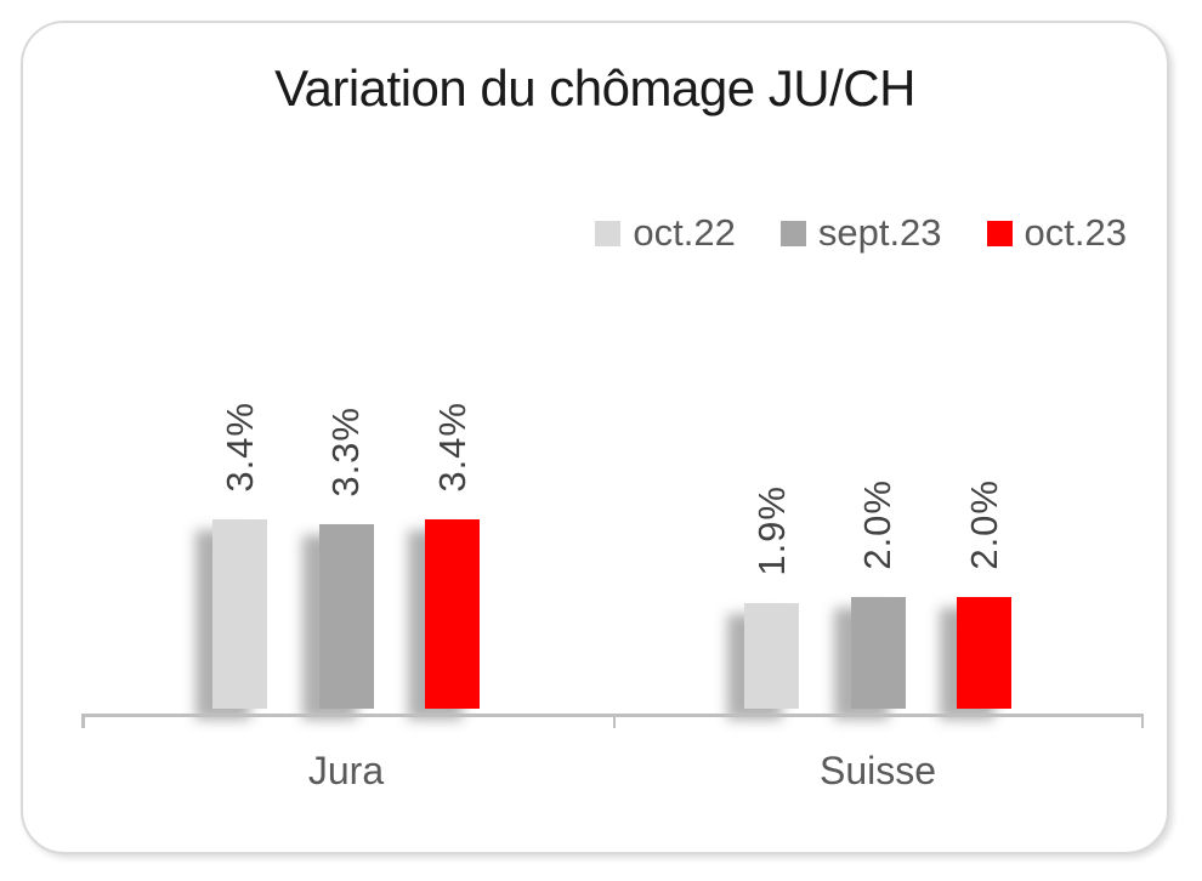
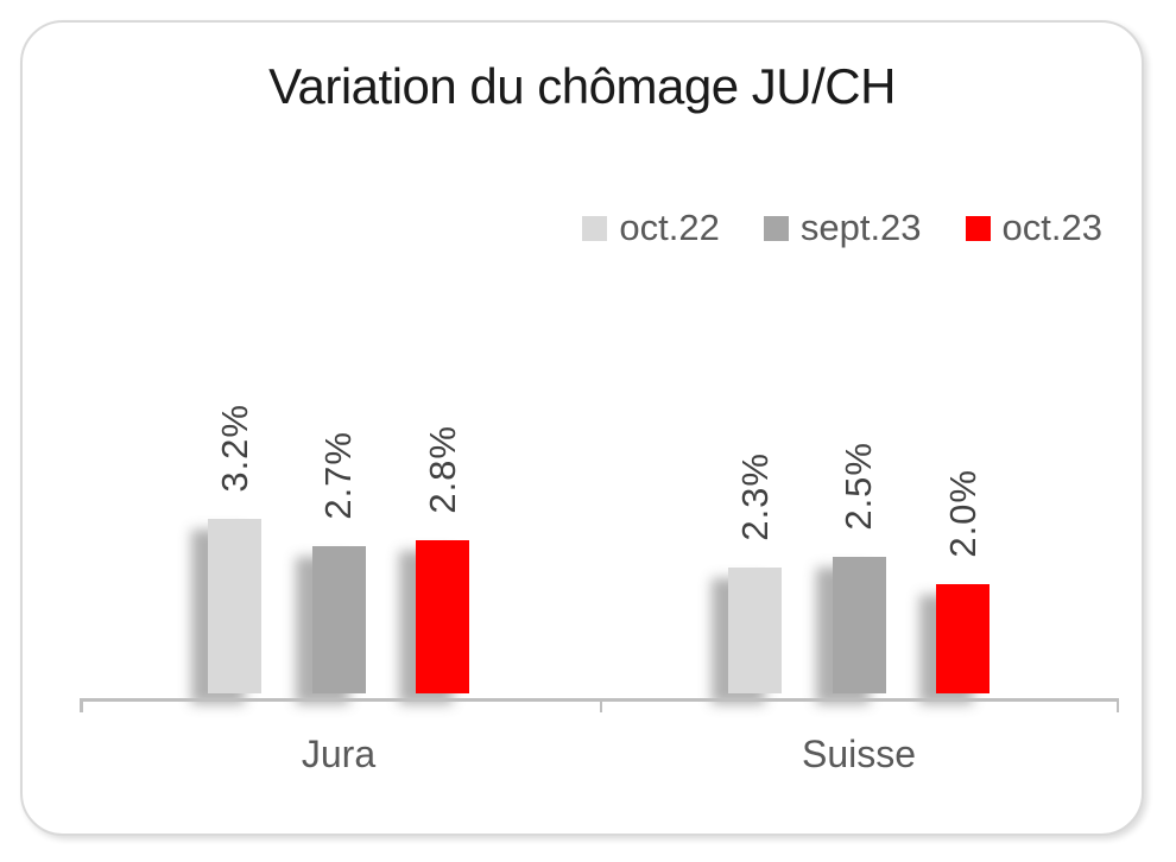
oct.22/Jura: 3.4% -> 3.2%
sept.23/Jura: 3.3% -> 2.7%
oct.23/Jura: 3.4% -> 2.8%
oct.22/Suisse: 1.9% -> 2.3%
sept.23/Suisse: 2.0% -> 2.5%
